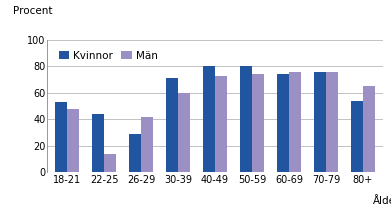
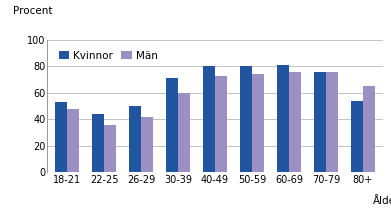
Män/22-25: 14 -> 36
Kvinnor/26-29: 29 -> 50
Kvinnor/60-69: 74 -> 81
